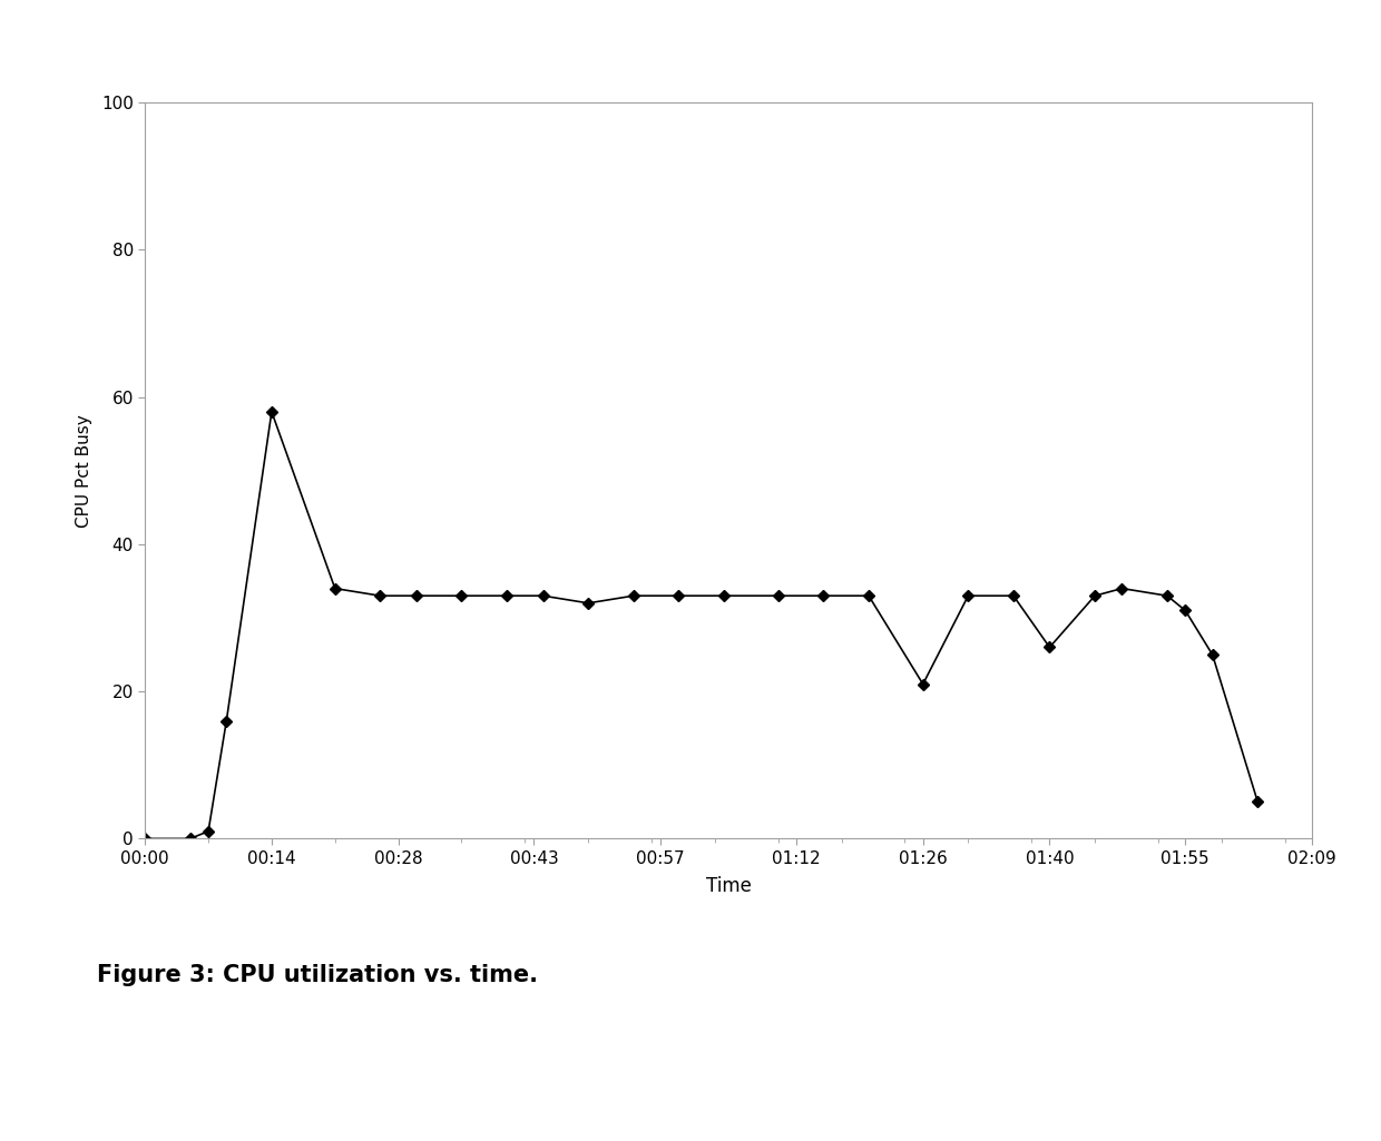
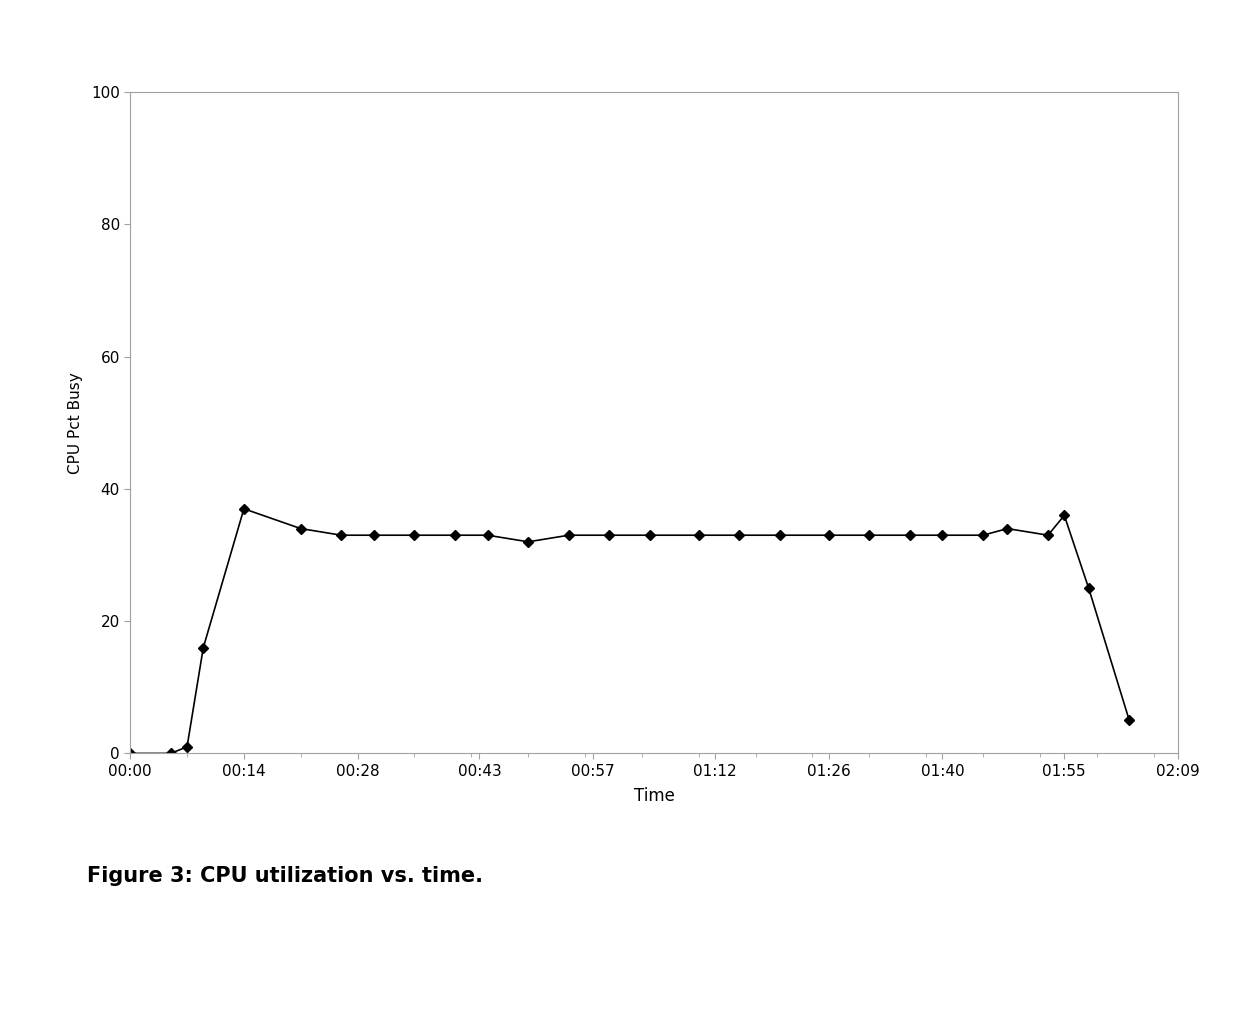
00:14: 58 -> 37
01:26: 21 -> 33
01:40: 26 -> 33
01:55: 31 -> 36
